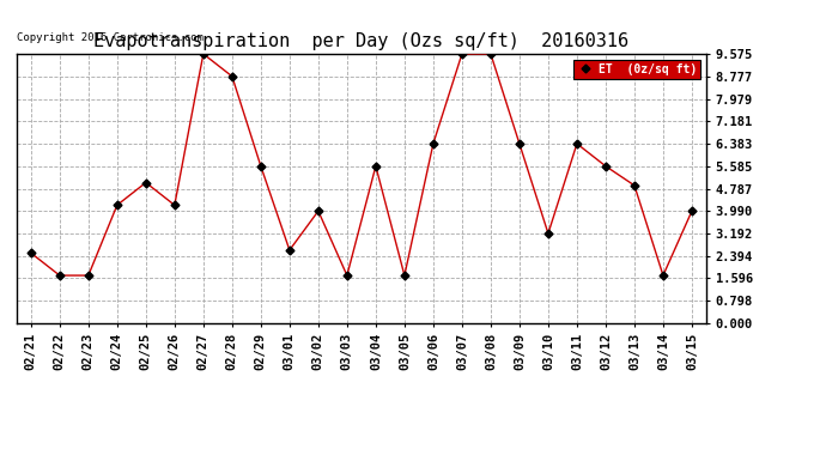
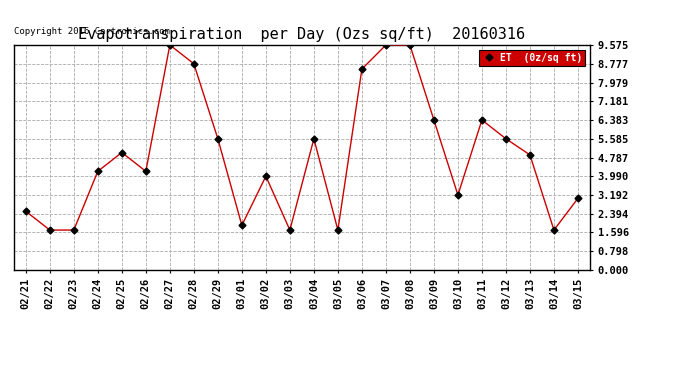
03/01: 2.60 -> 1.90
03/06: 6.38 -> 8.55
03/15: 3.99 -> 3.05
